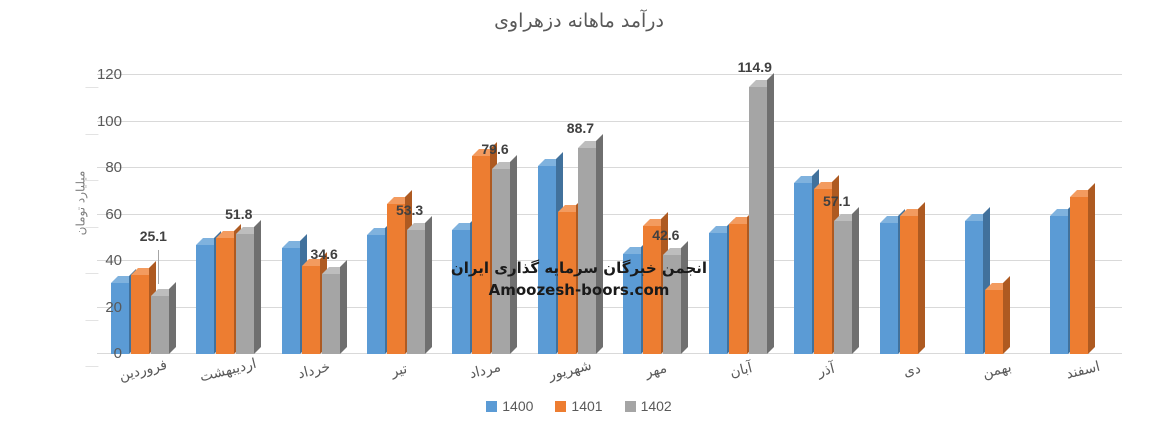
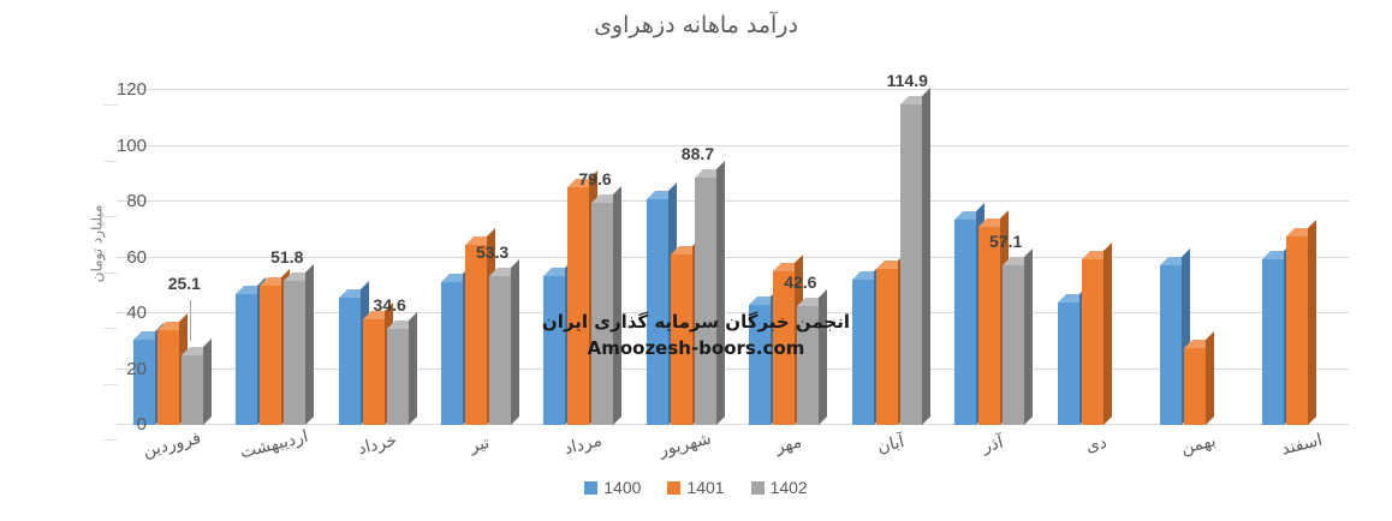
1400/دی: 56 -> 44
